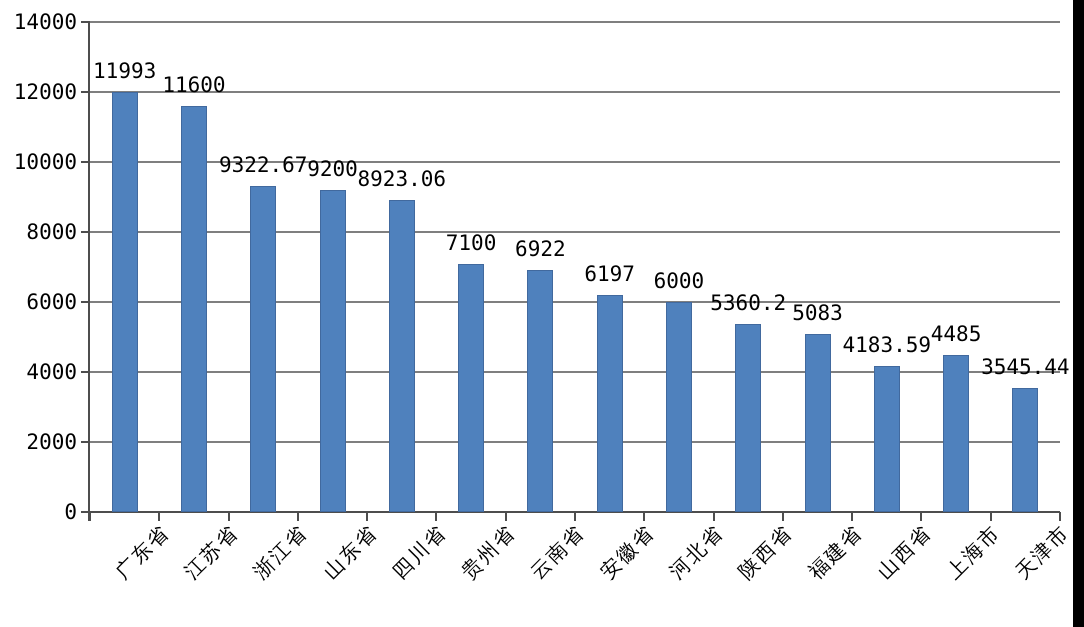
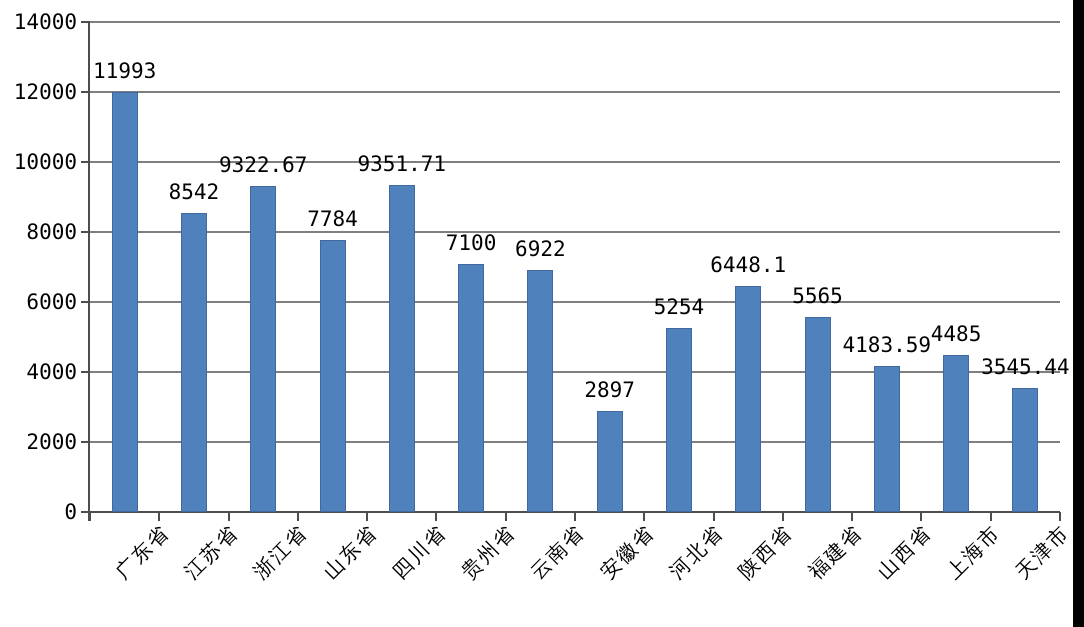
江苏省: 11600 -> 8542
山东省: 9200 -> 7784
四川省: 8923.06 -> 9351.71
安徽省: 6197 -> 2897
河北省: 6000 -> 5254
陕西省: 5360.2 -> 6448.1
福建省: 5083 -> 5565
